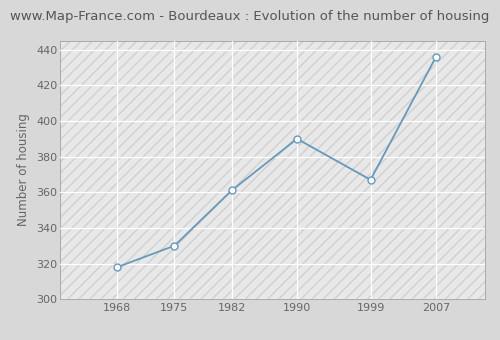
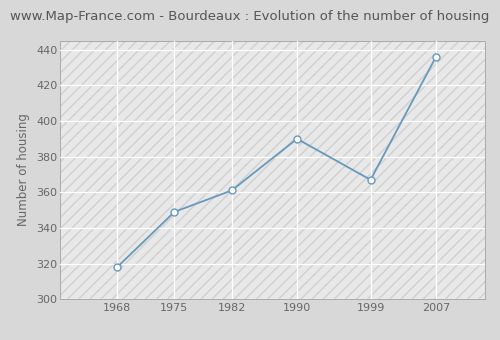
1975: 330 -> 349
